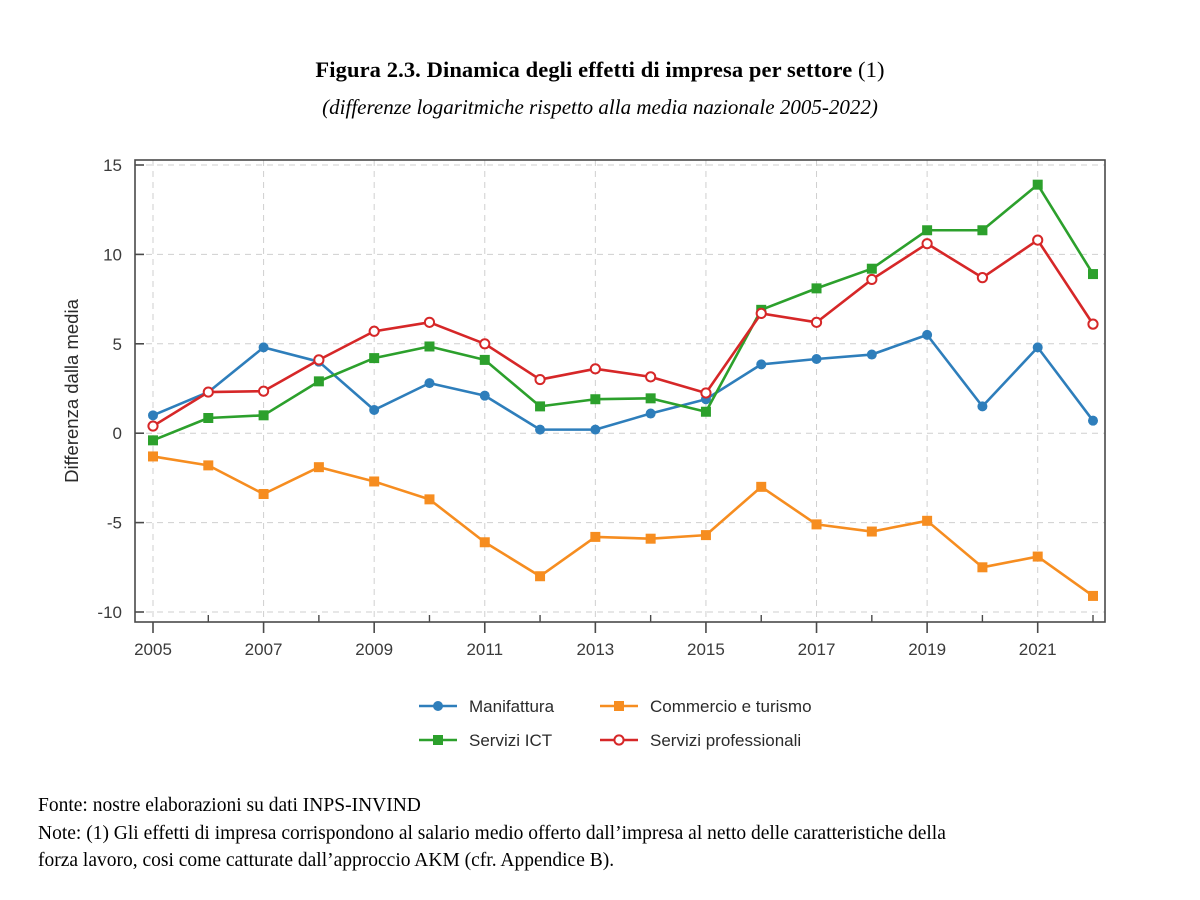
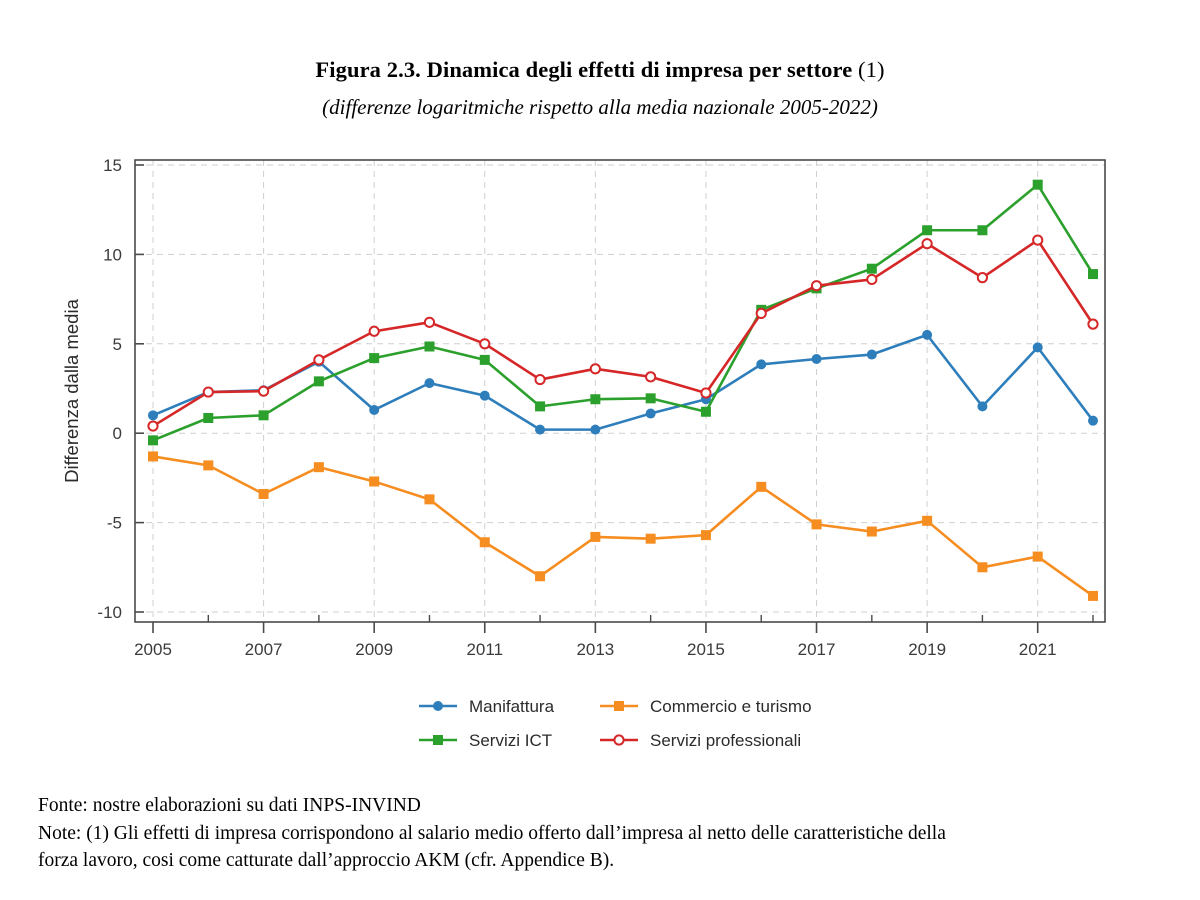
Manifattura/2007: 4.8 -> 2.4
Servizi professionali/2017: 6.2 -> 8.2
